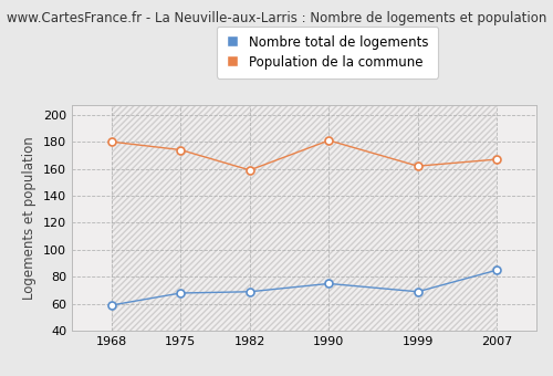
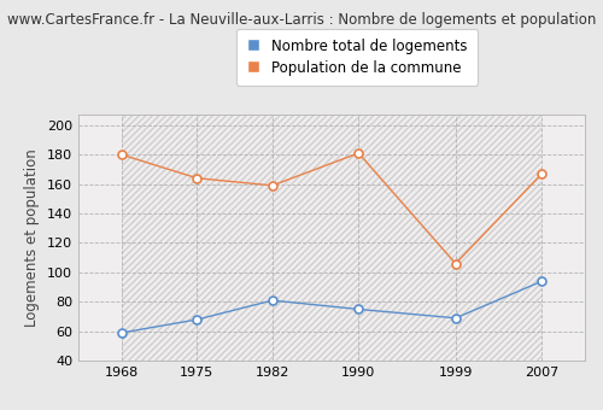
Population de la commune/1975: 174 -> 164
Nombre total de logements/1982: 69 -> 81
Population de la commune/1999: 162 -> 106
Nombre total de logements/2007: 85 -> 94
